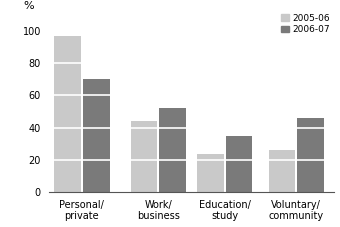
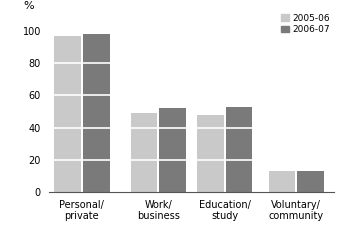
2006-07/Personal/ private: 70 -> 98
2005-06/Work/ business: 44 -> 49
2005-06/Education/ study: 24 -> 48
2006-07/Education/ study: 35 -> 53
2005-06/Voluntary/ community: 26 -> 13
2006-07/Voluntary/ community: 46 -> 13
